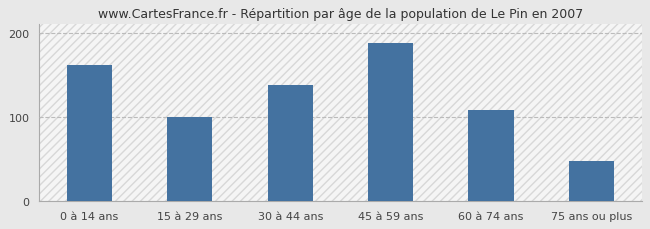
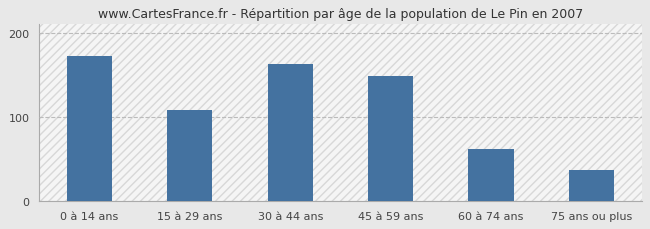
0 à 14 ans: 162 -> 172
15 à 29 ans: 100 -> 108
30 à 44 ans: 138 -> 163
45 à 59 ans: 188 -> 148
60 à 74 ans: 108 -> 62
75 ans ou plus: 48 -> 37
